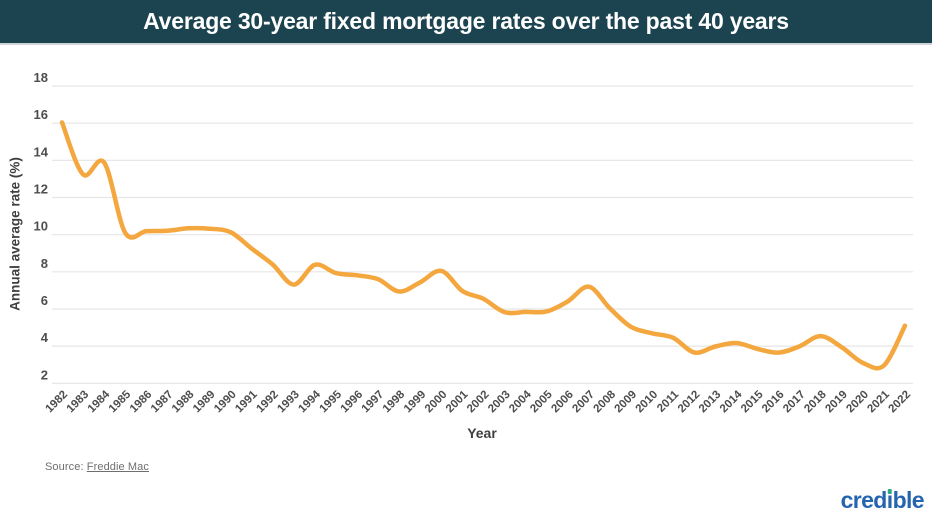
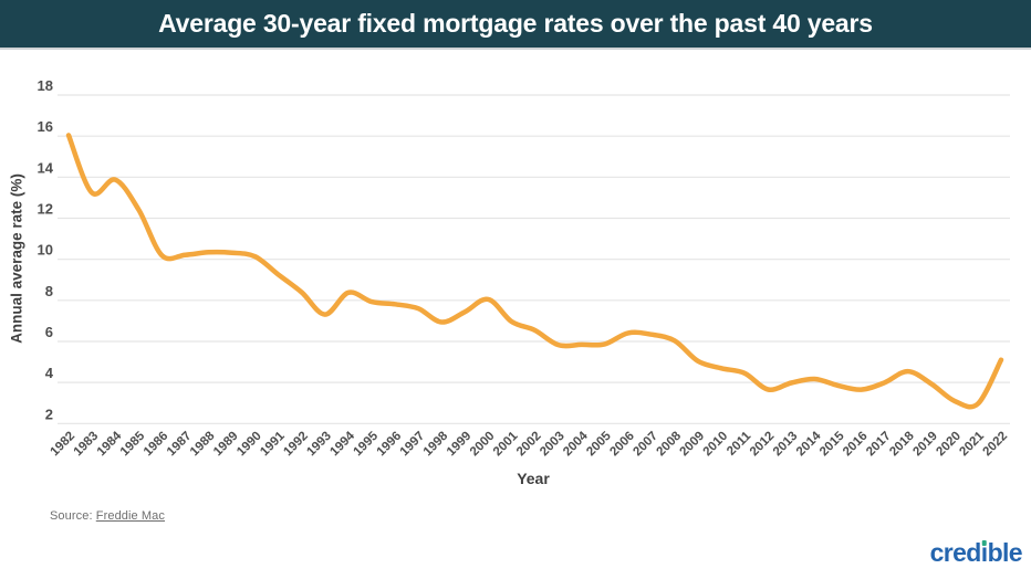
1985: 10.1 -> 12.4
2007: 7.2 -> 6.3
